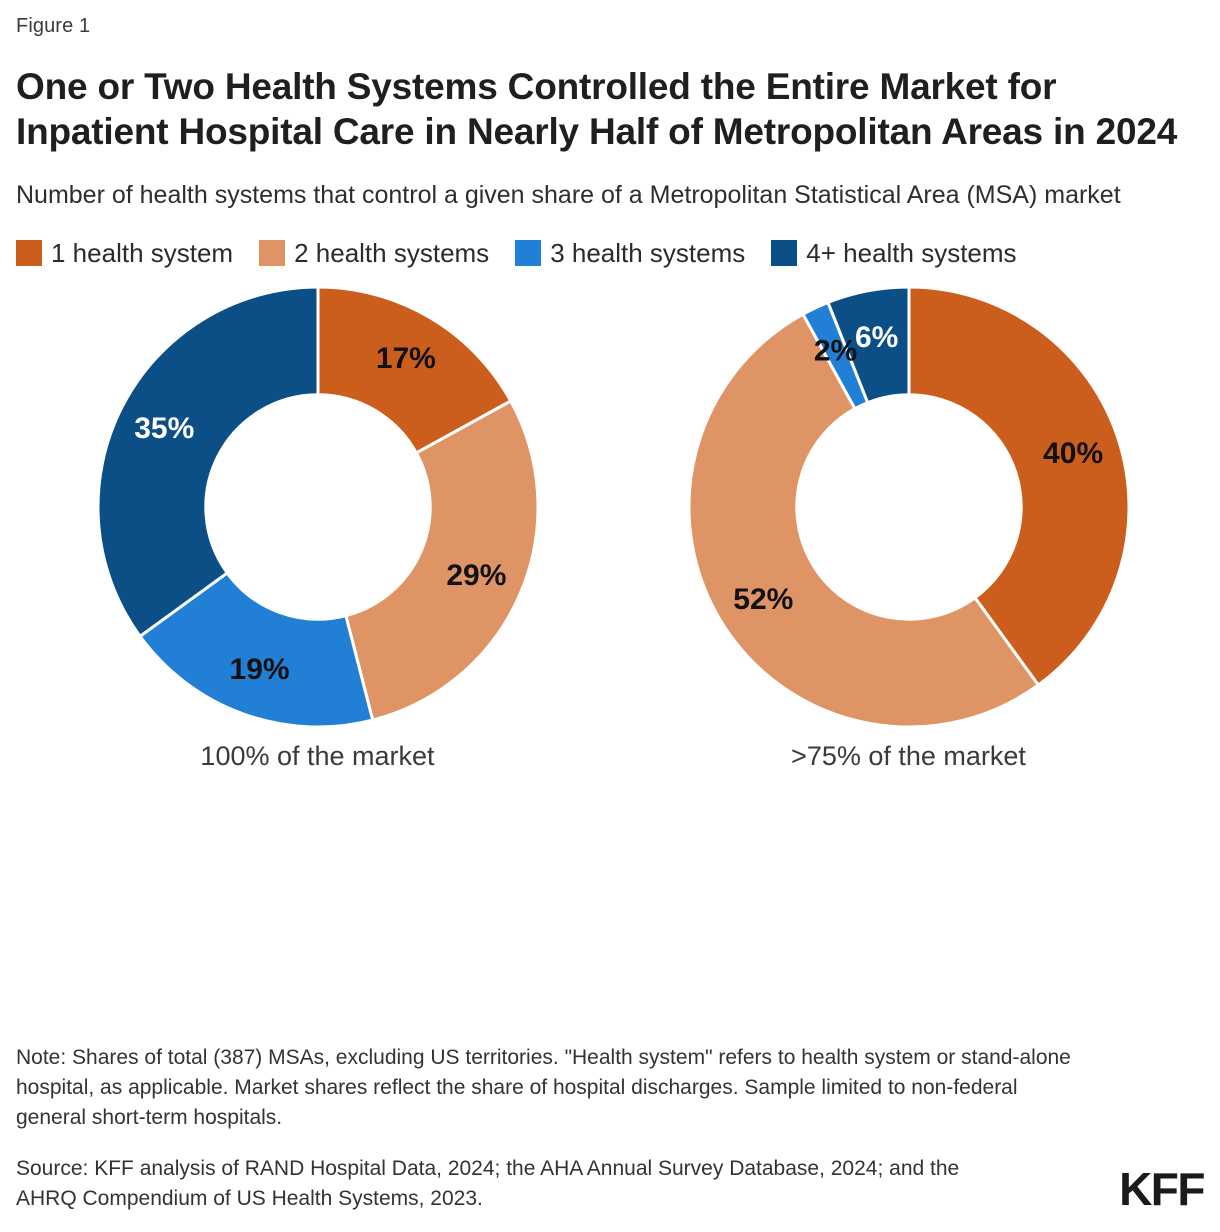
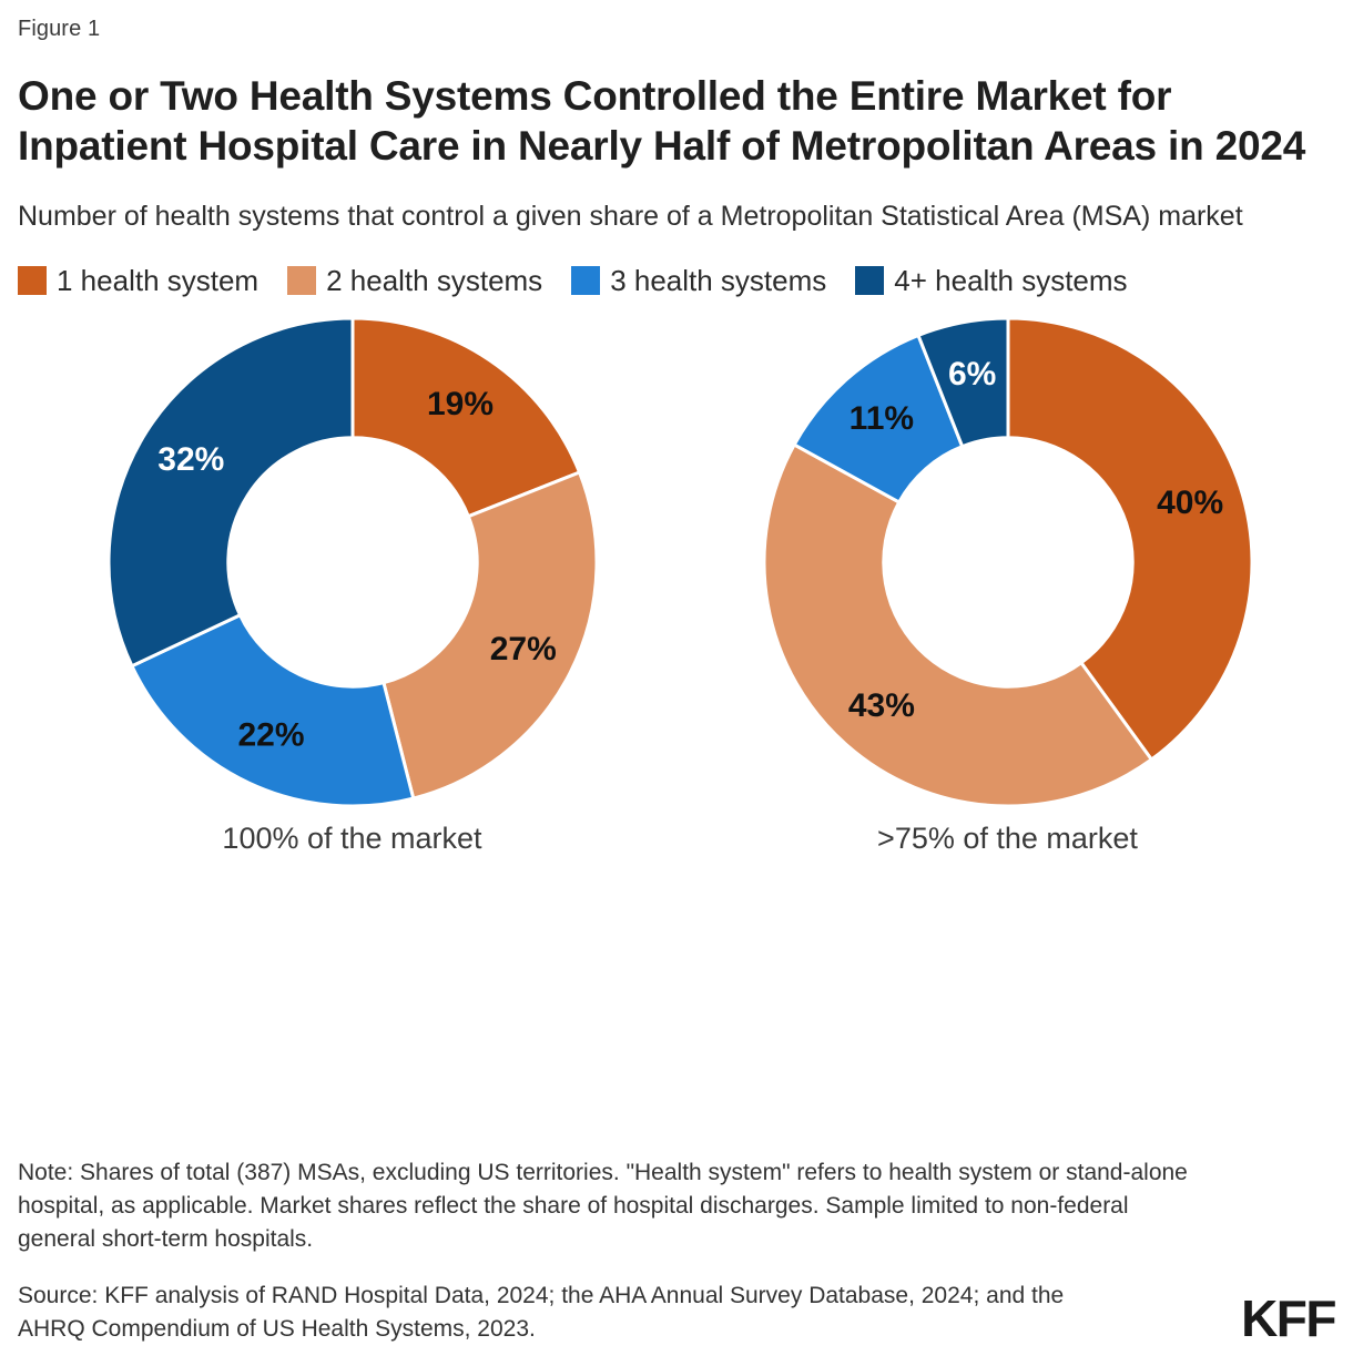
100% of the market/1 health system: 17% -> 19%
100% of the market/2 health systems: 29% -> 27%
100% of the market/3 health systems: 19% -> 22%
100% of the market/4+ health systems: 35% -> 32%
>75% of the market/2 health systems: 52% -> 43%
>75% of the market/3 health systems: 2% -> 11%
